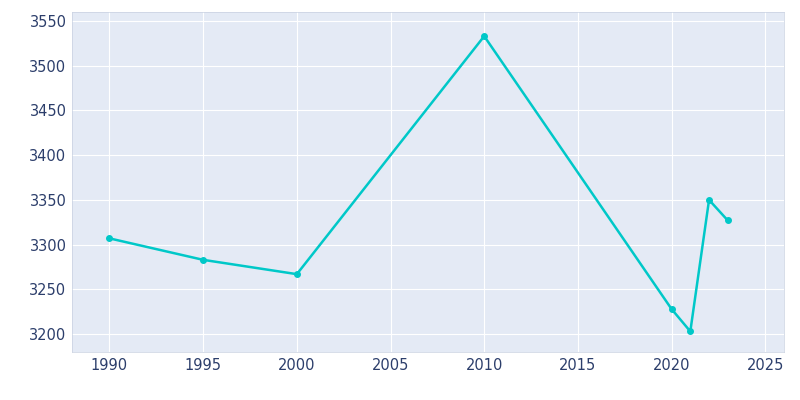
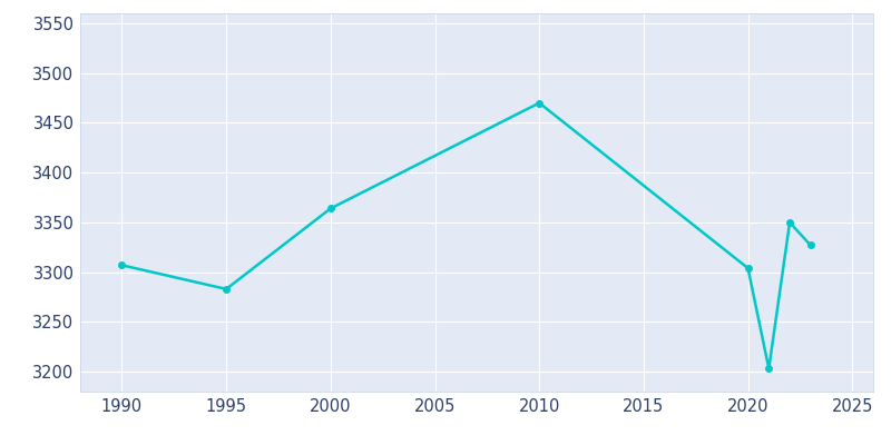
2000: 3267 -> 3364
2010: 3533 -> 3470
2020: 3228 -> 3304
